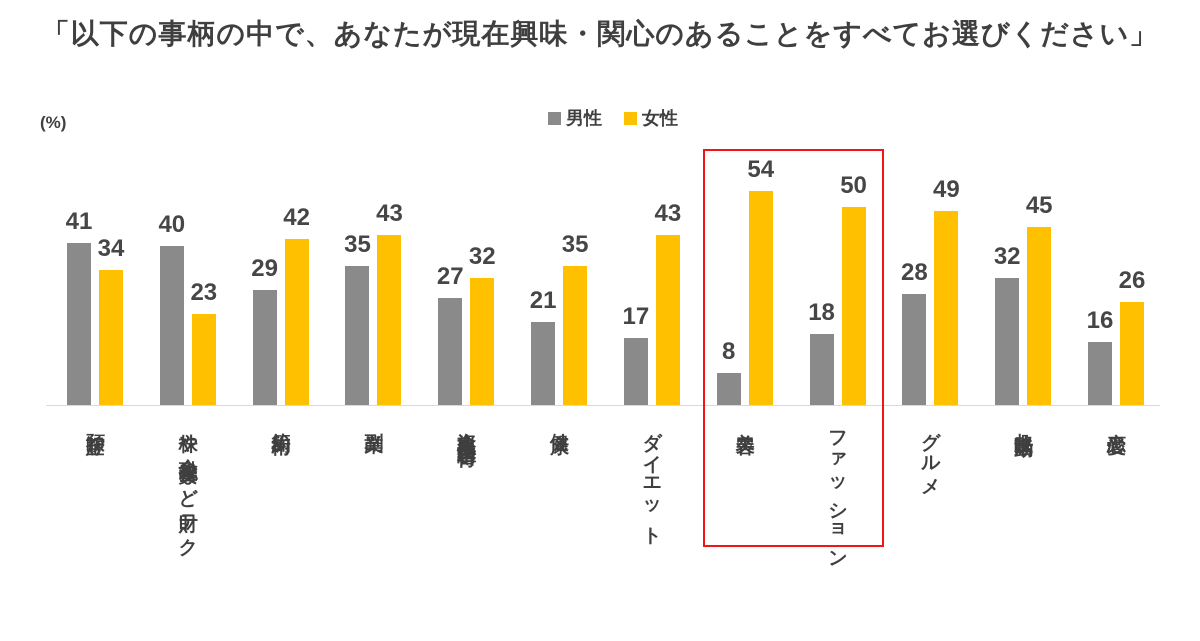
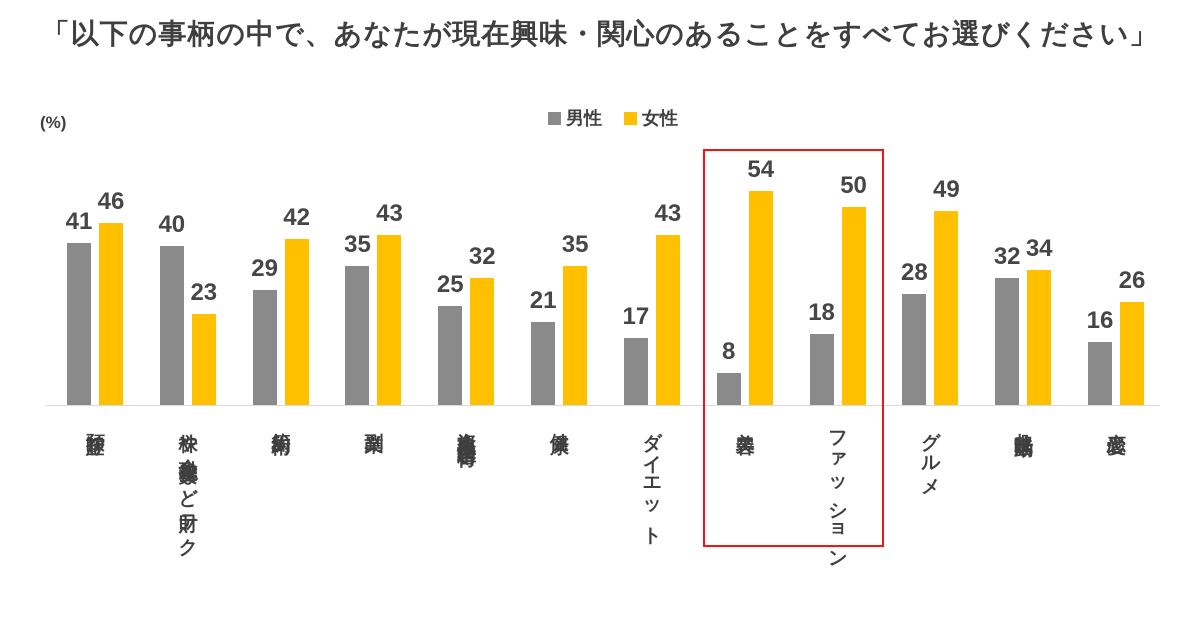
女性/預貯金: 34 -> 46
男性/資格取得・語学習得: 27 -> 25
女性/趣味活動: 45 -> 34
